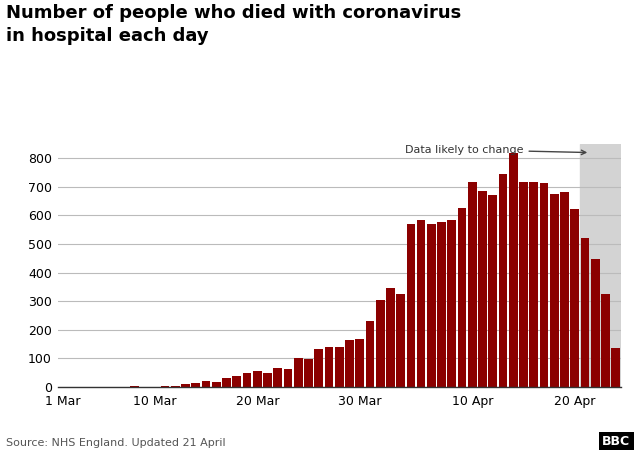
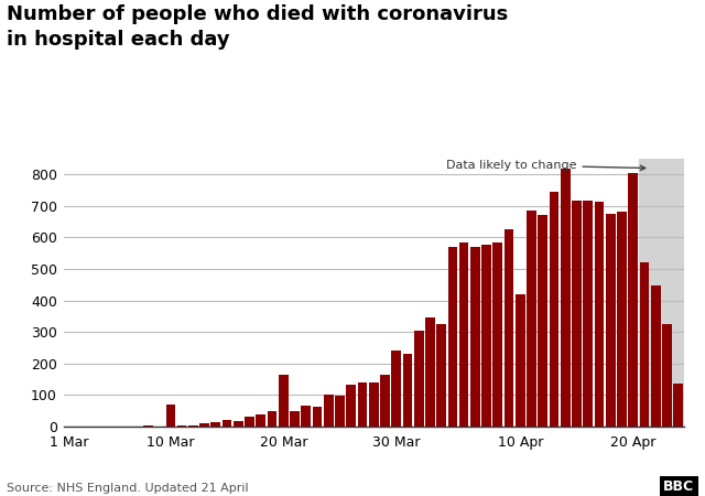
10 Mar: 1 -> 70
20 Mar: 56 -> 165
30 Mar: 168 -> 240
10 Apr: 718 -> 420
20 Apr: 622 -> 805
